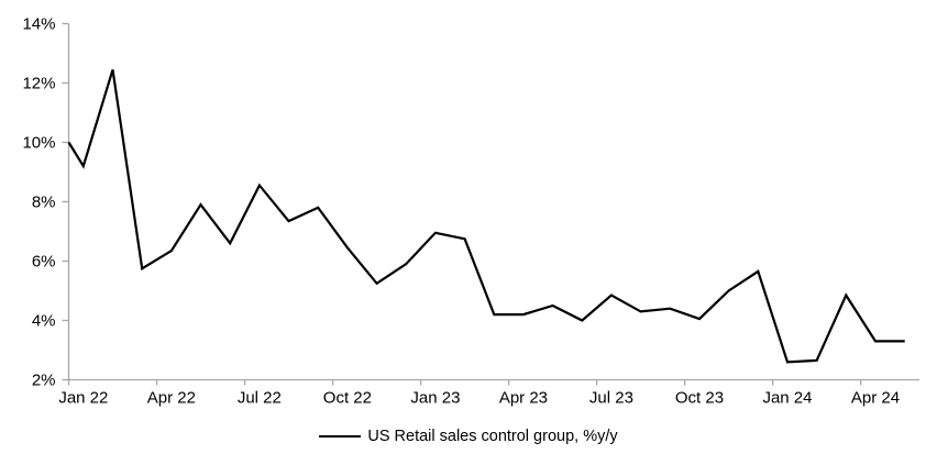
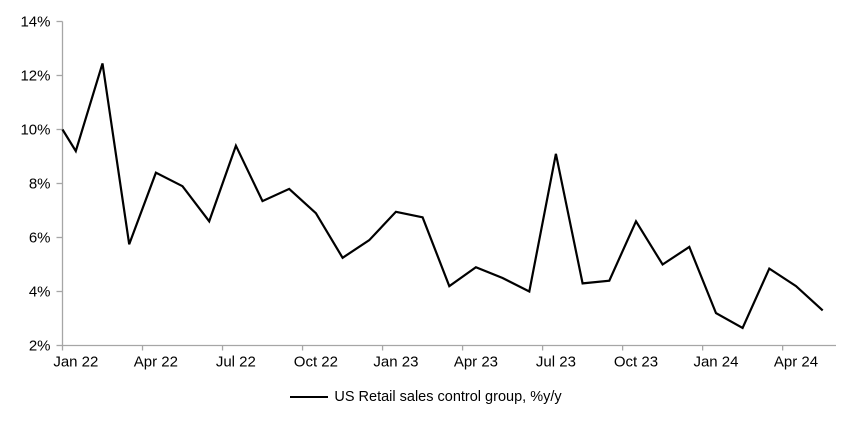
Apr 22: 6.3% -> 8.4%
Jul 22: 8.6% -> 9.4%
Oct 22: 6.5% -> 6.9%
Apr 23: 4.2% -> 4.9%
Jul 23: 4.8% -> 9.1%
Oct 23: 4.0% -> 6.6%
Jan 24: 2.6% -> 3.2%
Apr 24: 3.3% -> 4.2%
